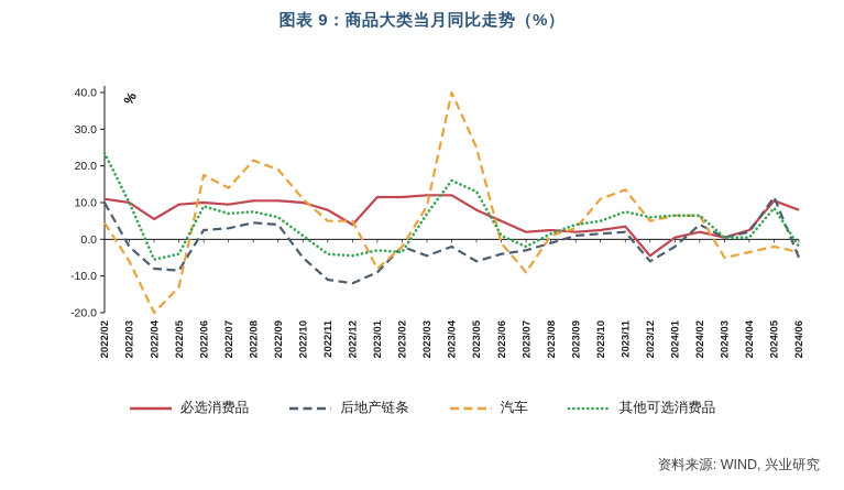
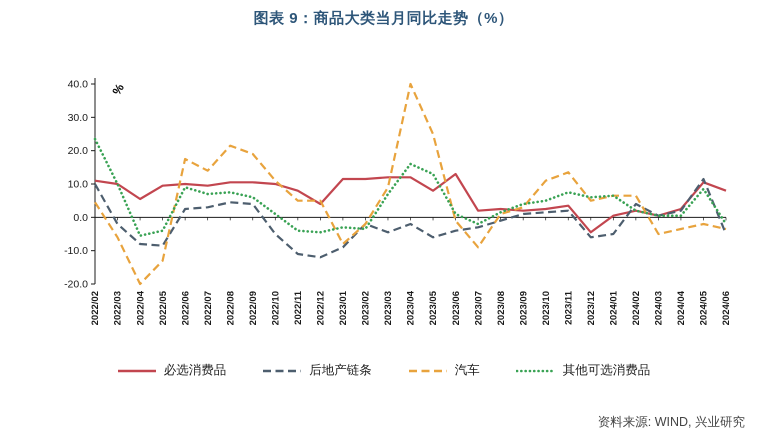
必选消费品/2023/06: 5 -> 13
后地产链条/2024/01: -2 -> -5
其他可选消费品/2024/02: 6 -> 2
